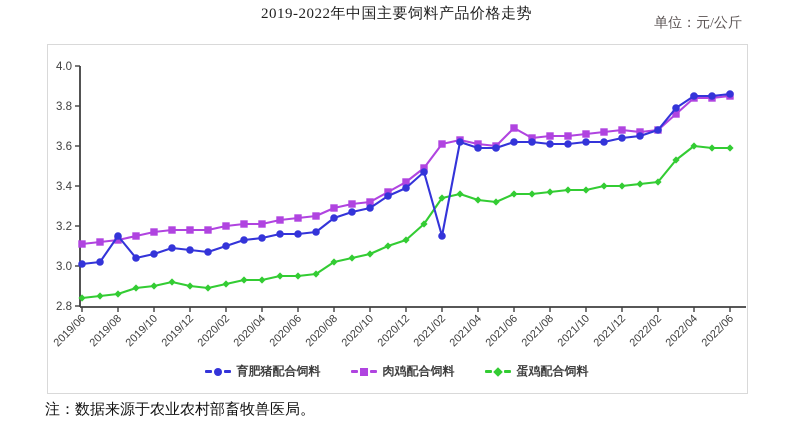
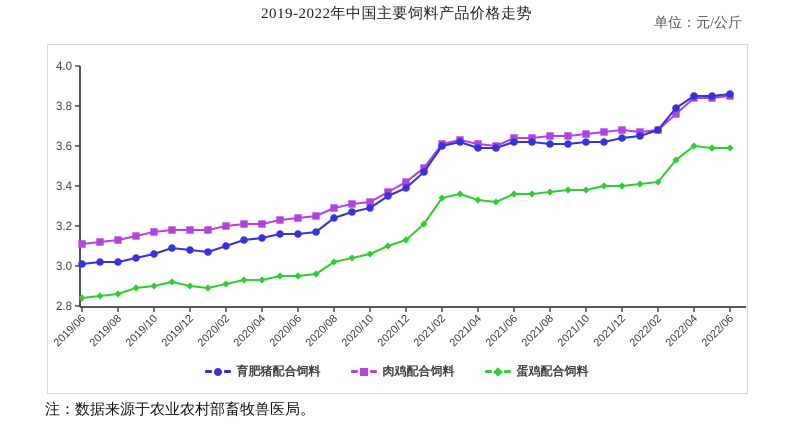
育肥猪配合饲料/2019/08: 3.15 -> 3.02
育肥猪配合饲料/2021/02: 3.15 -> 3.60
肉鸡配合饲料/2021/06: 3.69 -> 3.64
